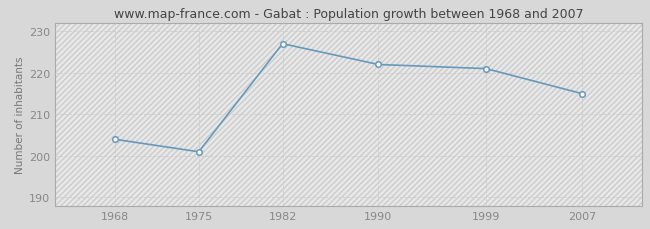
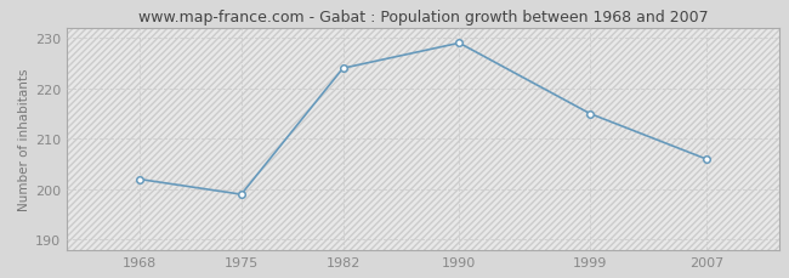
1968: 204 -> 202
1975: 201 -> 199
1982: 227 -> 224
1990: 222 -> 229
1999: 221 -> 215
2007: 215 -> 206
